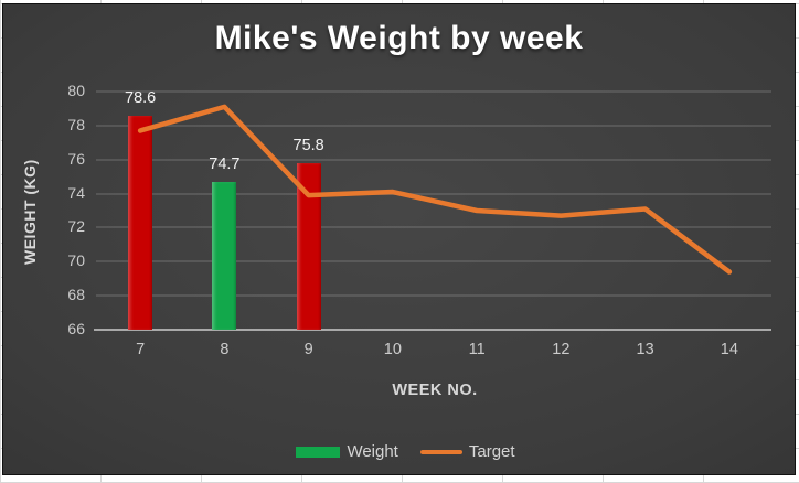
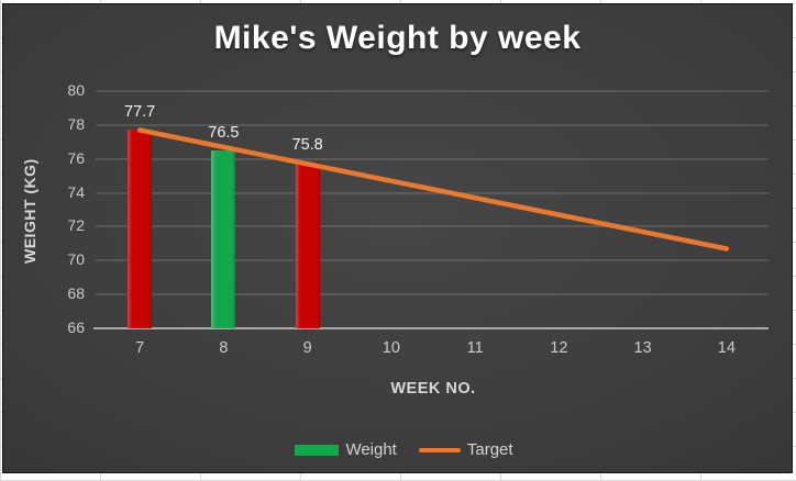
Weight/7: 78.6 -> 77.7
Weight/8: 74.7 -> 76.5
Target/8: 79.1 -> 76.7
Target/9: 73.9 -> 75.7
Target/10: 74.1 -> 74.7
Target/11: 73.0 -> 73.7
Target/13: 73.1 -> 71.7
Target/14: 69.4 -> 70.7
